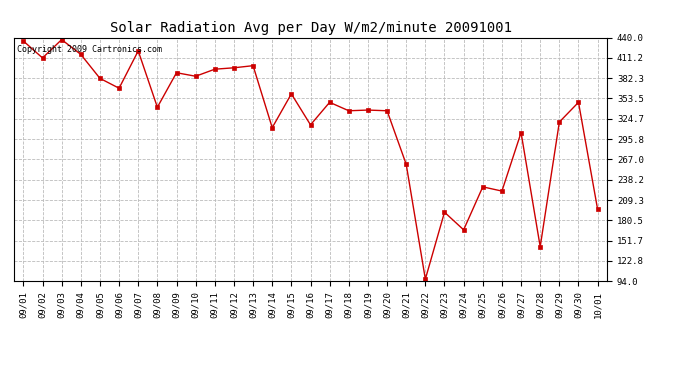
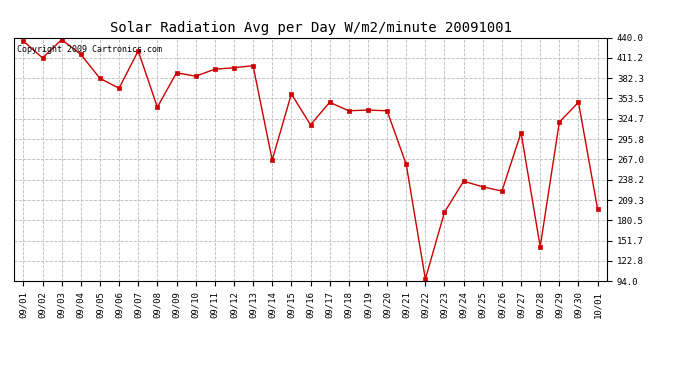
09/14: 312 -> 266
09/24: 167 -> 236
